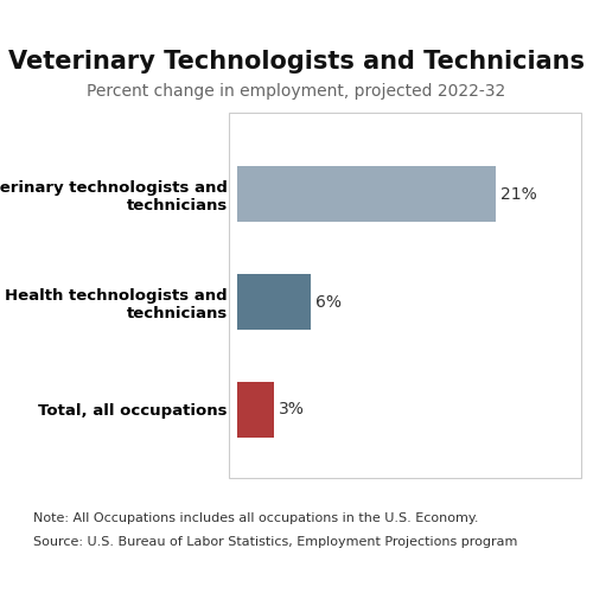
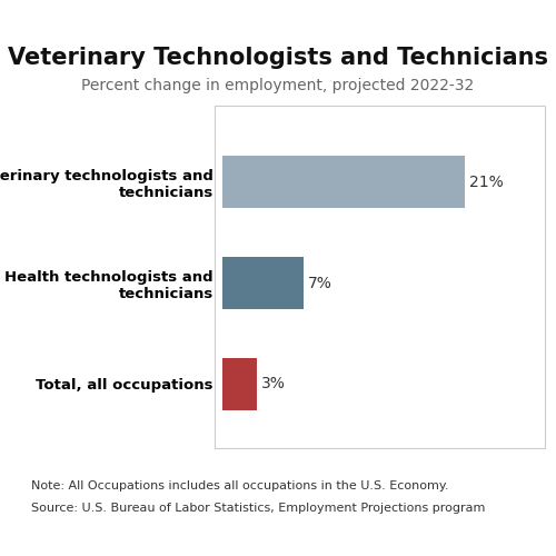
Health technologists and technicians: 6% -> 7%
